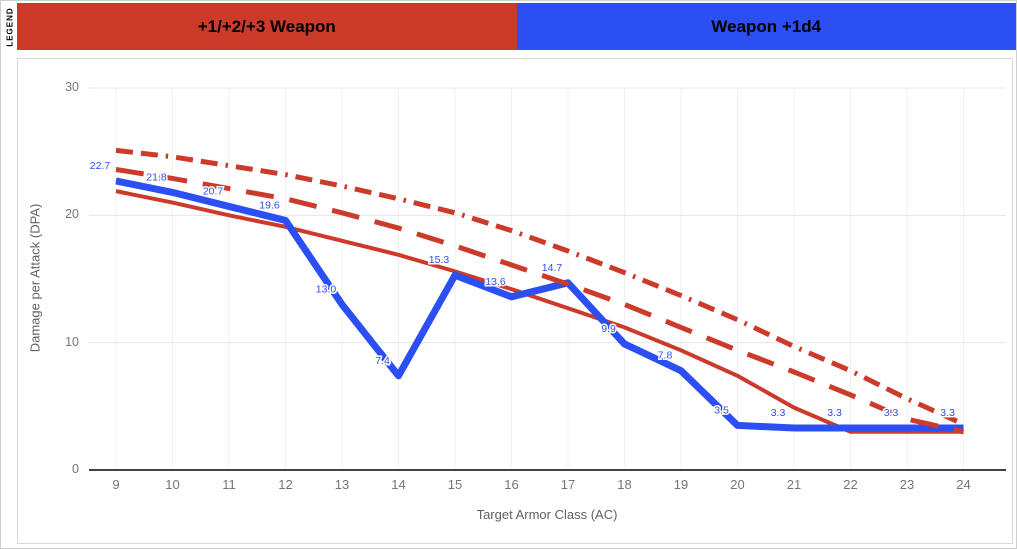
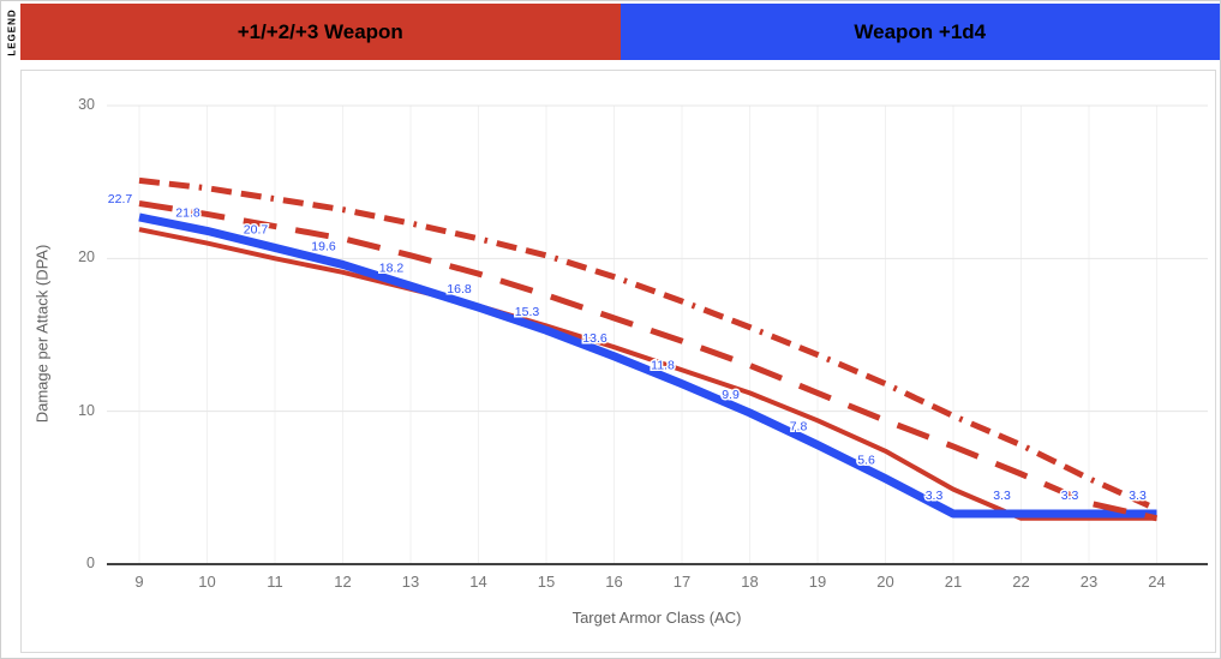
Weapon +1d4/13: 13.0 -> 18.2
Weapon +1d4/14: 7.4 -> 16.8
Weapon +1d4/17: 14.7 -> 11.8
Weapon +1d4/20: 3.5 -> 5.6
